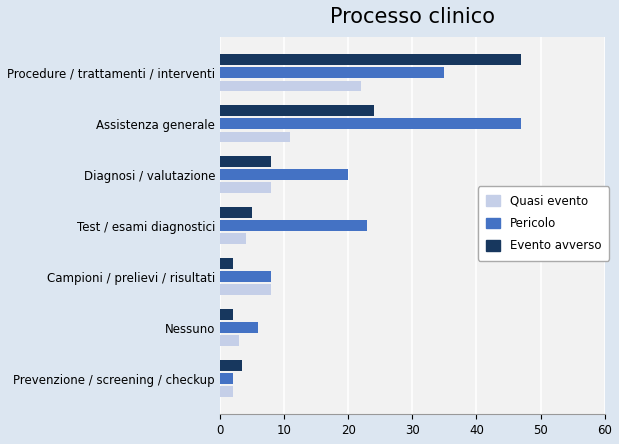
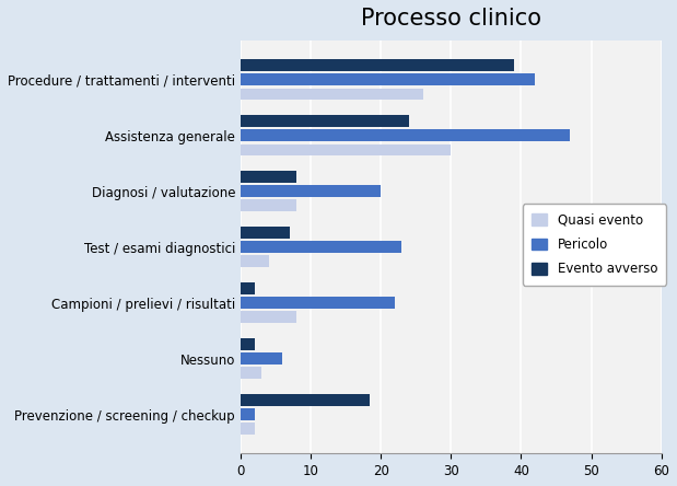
Evento avverso/Procedure / trattamenti / interventi: 47.0 -> 39.0
Pericolo/Procedure / trattamenti / interventi: 35 -> 42
Quasi evento/Procedure / trattamenti / interventi: 22 -> 26
Quasi evento/Assistenza generale: 11 -> 30
Evento avverso/Test / esami diagnostici: 5.0 -> 7.0
Pericolo/Campioni / prelievi / risultati: 8 -> 22
Evento avverso/Prevenzione / screening / checkup: 3.5 -> 18.4
